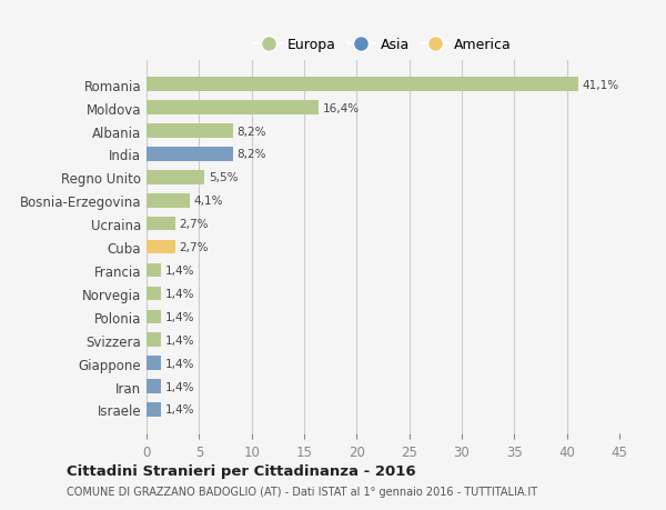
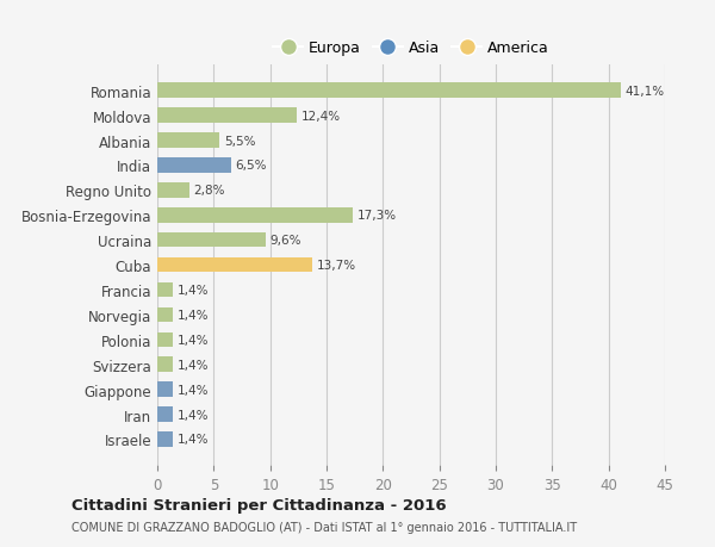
Moldova: 16,4% -> 12,4%
Albania: 8,2% -> 5,5%
India: 8,2% -> 6,5%
Regno Unito: 5,5% -> 2,8%
Bosnia-Erzegovina: 4,1% -> 17,3%
Ucraina: 2,7% -> 9,6%
Cuba: 2,7% -> 13,7%
